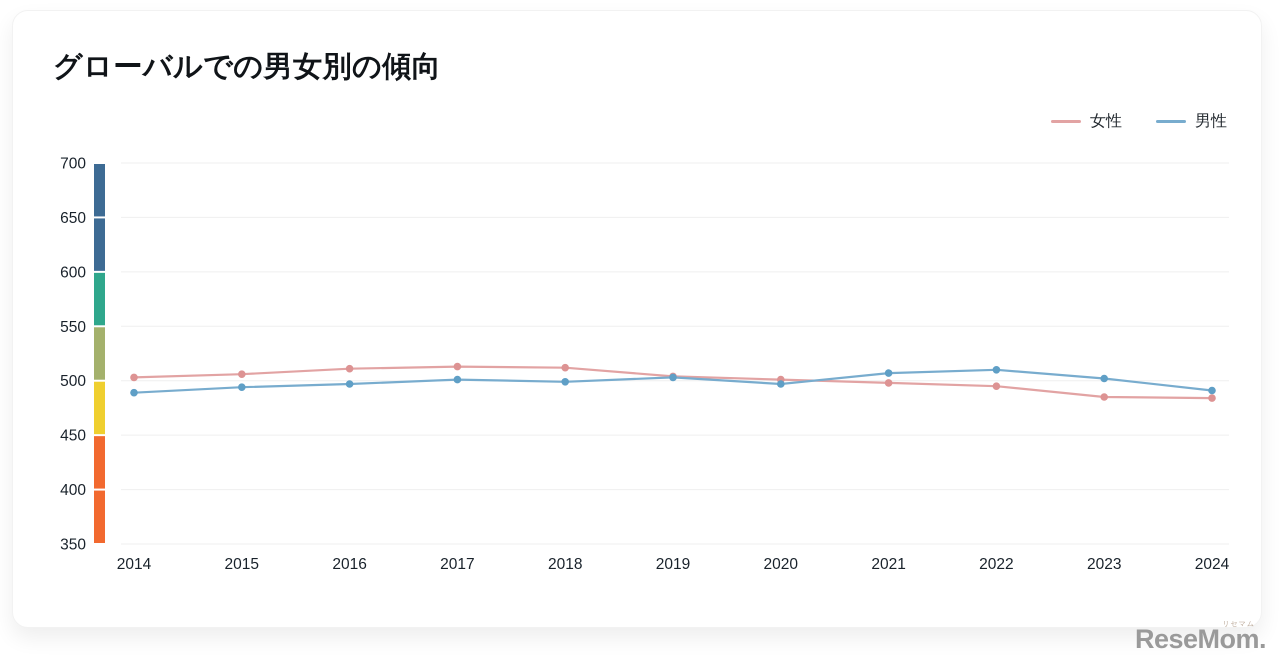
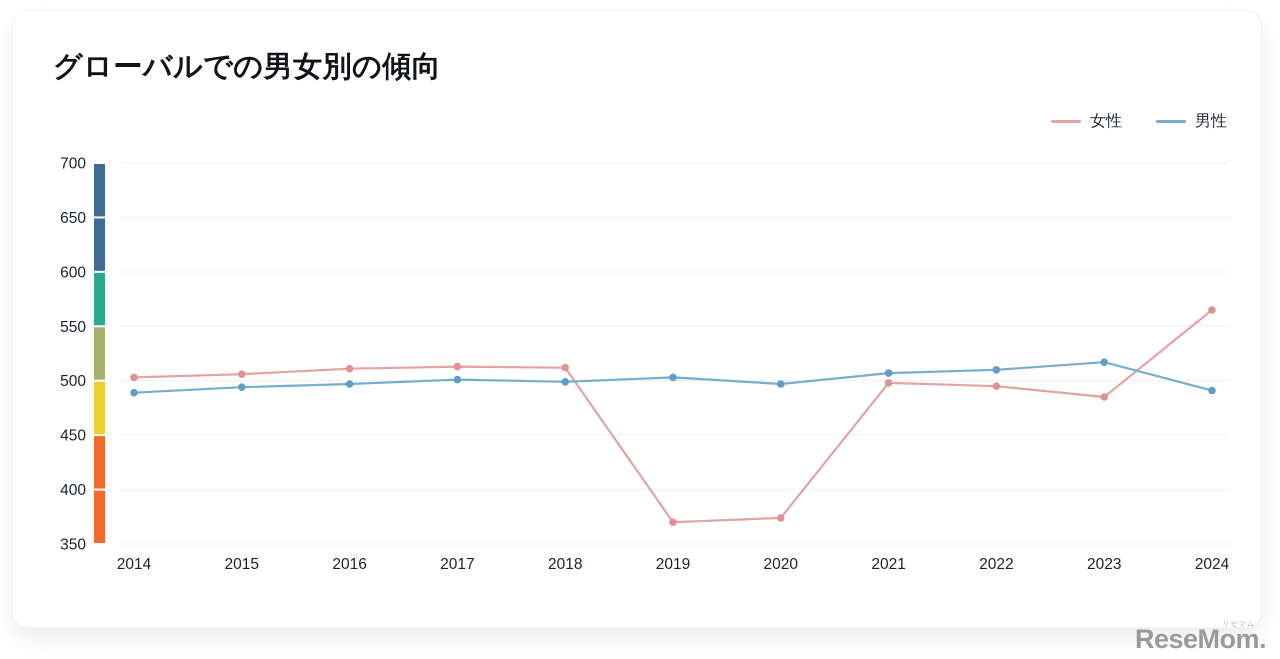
女性/2019: 504 -> 370
女性/2020: 501 -> 374
男性/2023: 502 -> 517
女性/2024: 484 -> 565
